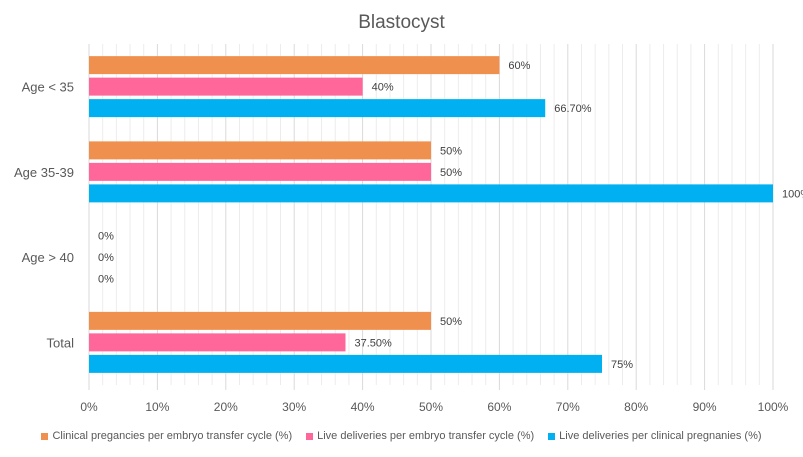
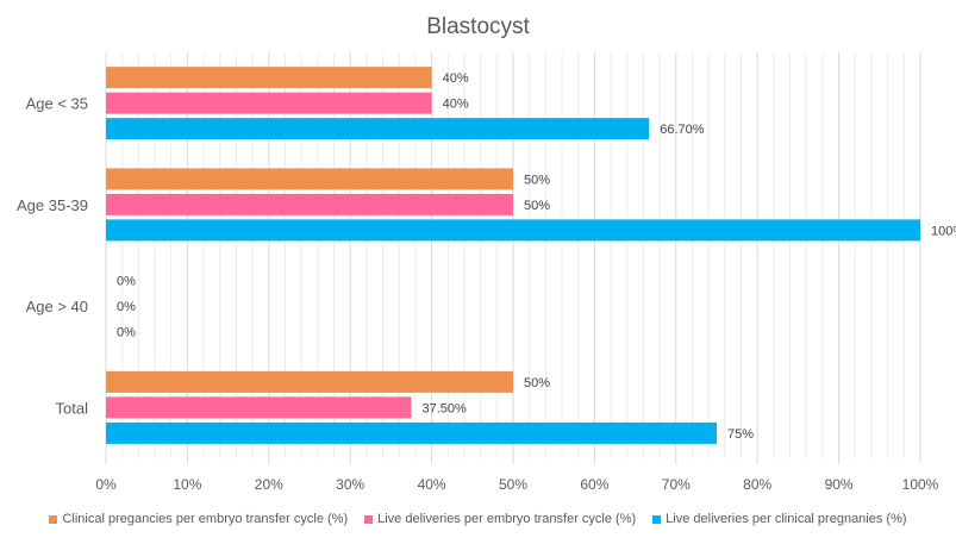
Clinical pregancies per embryo transfer cycle (%)/Age < 35: 60% -> 40%
